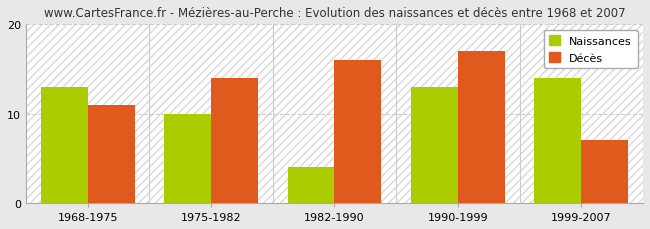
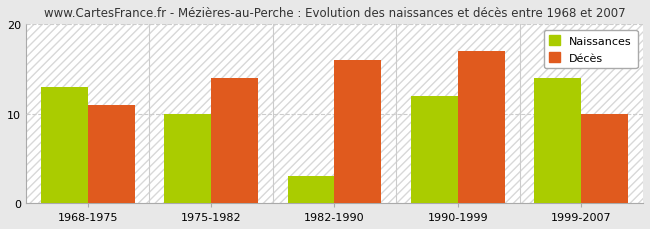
Naissances/1982-1990: 4 -> 3
Naissances/1990-1999: 13 -> 12
Décès/1999-2007: 7 -> 10
